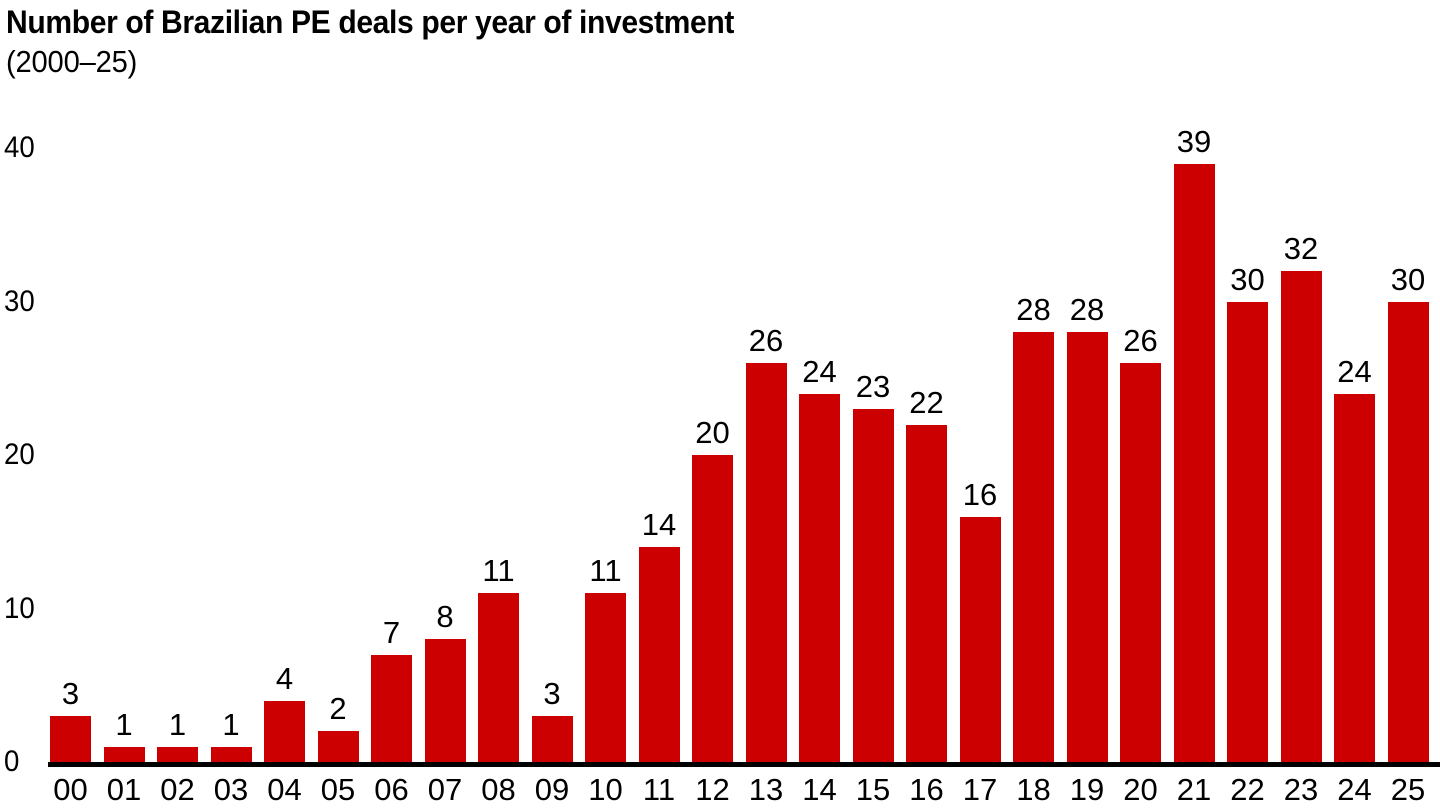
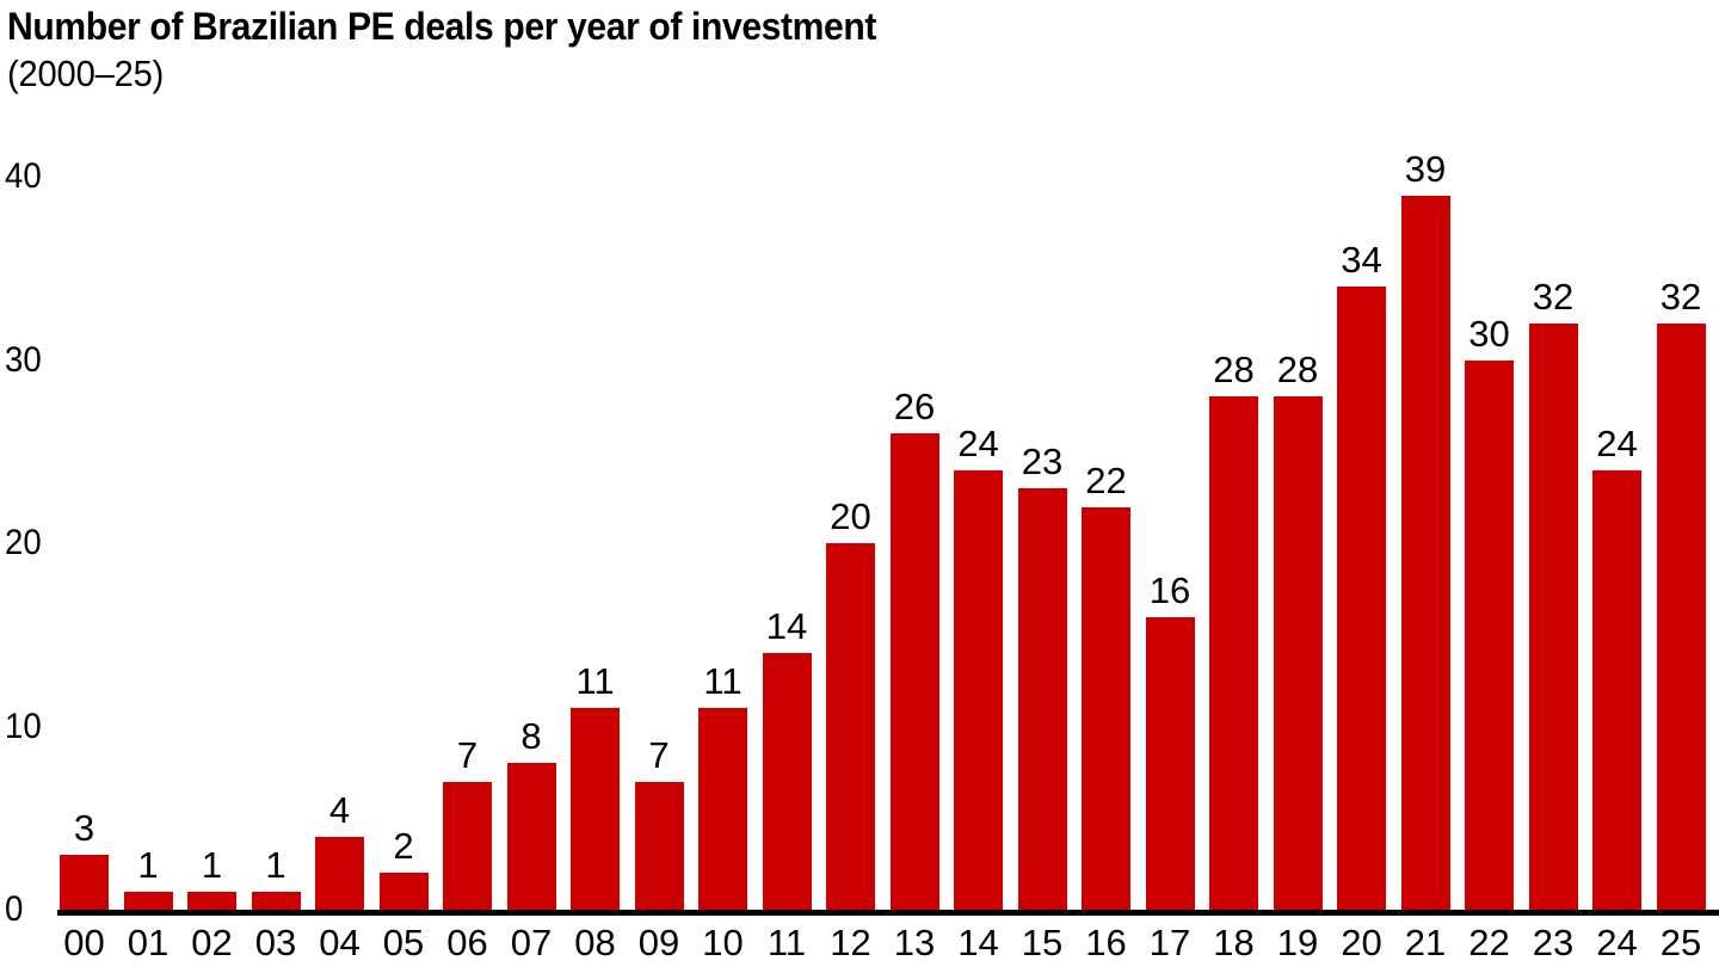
09: 3 -> 7
20: 26 -> 34
25: 30 -> 32
